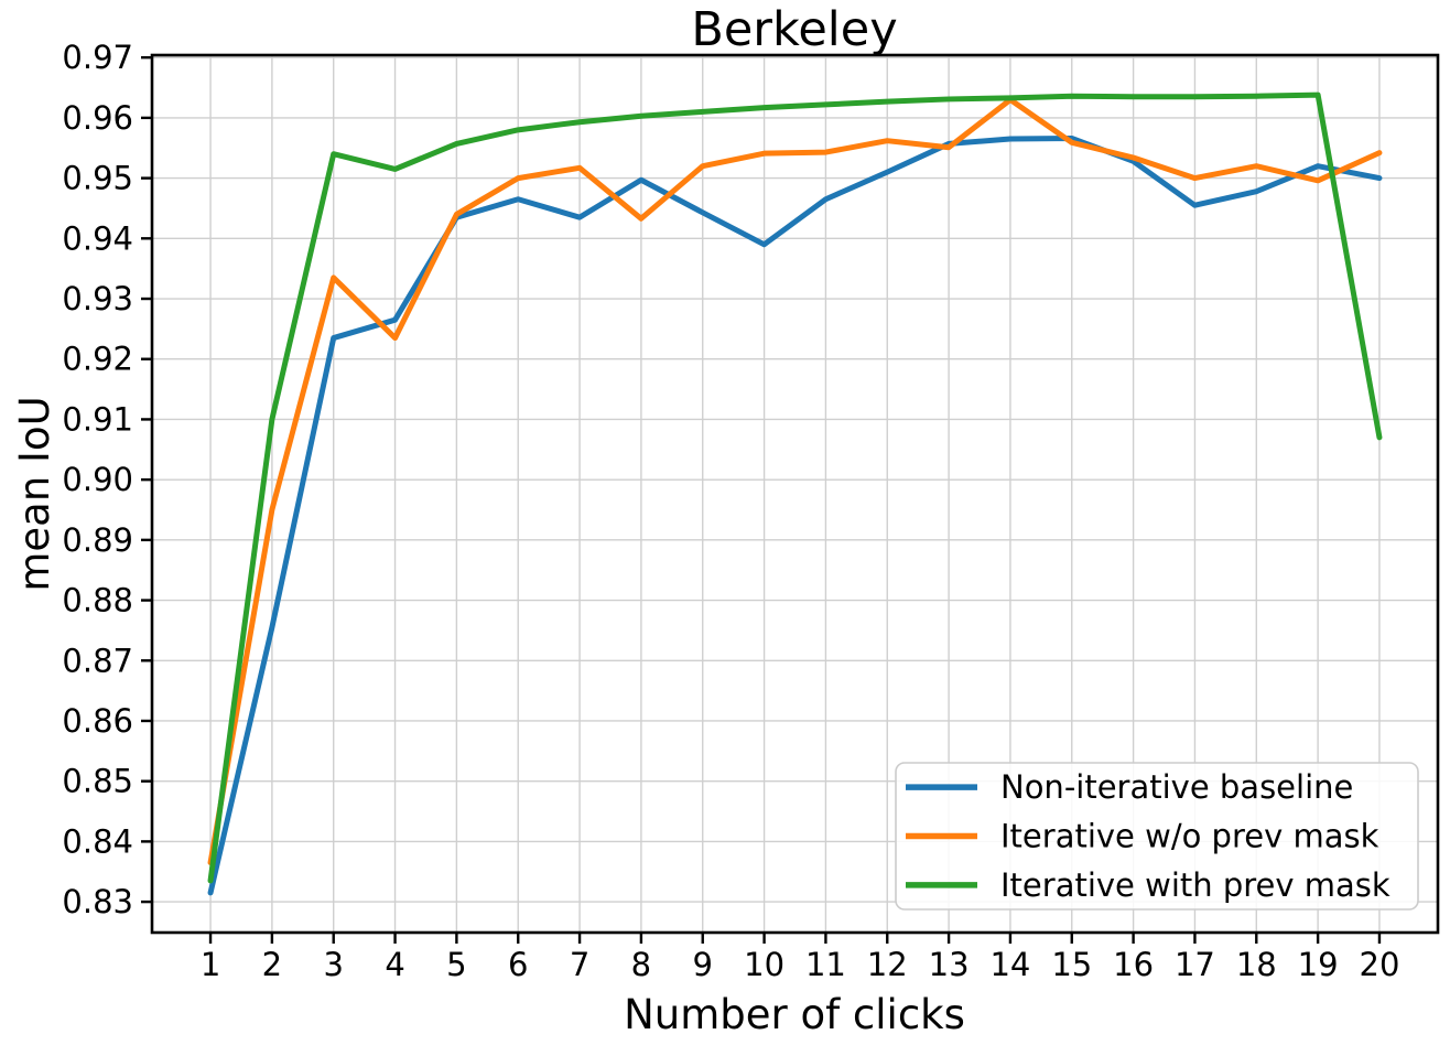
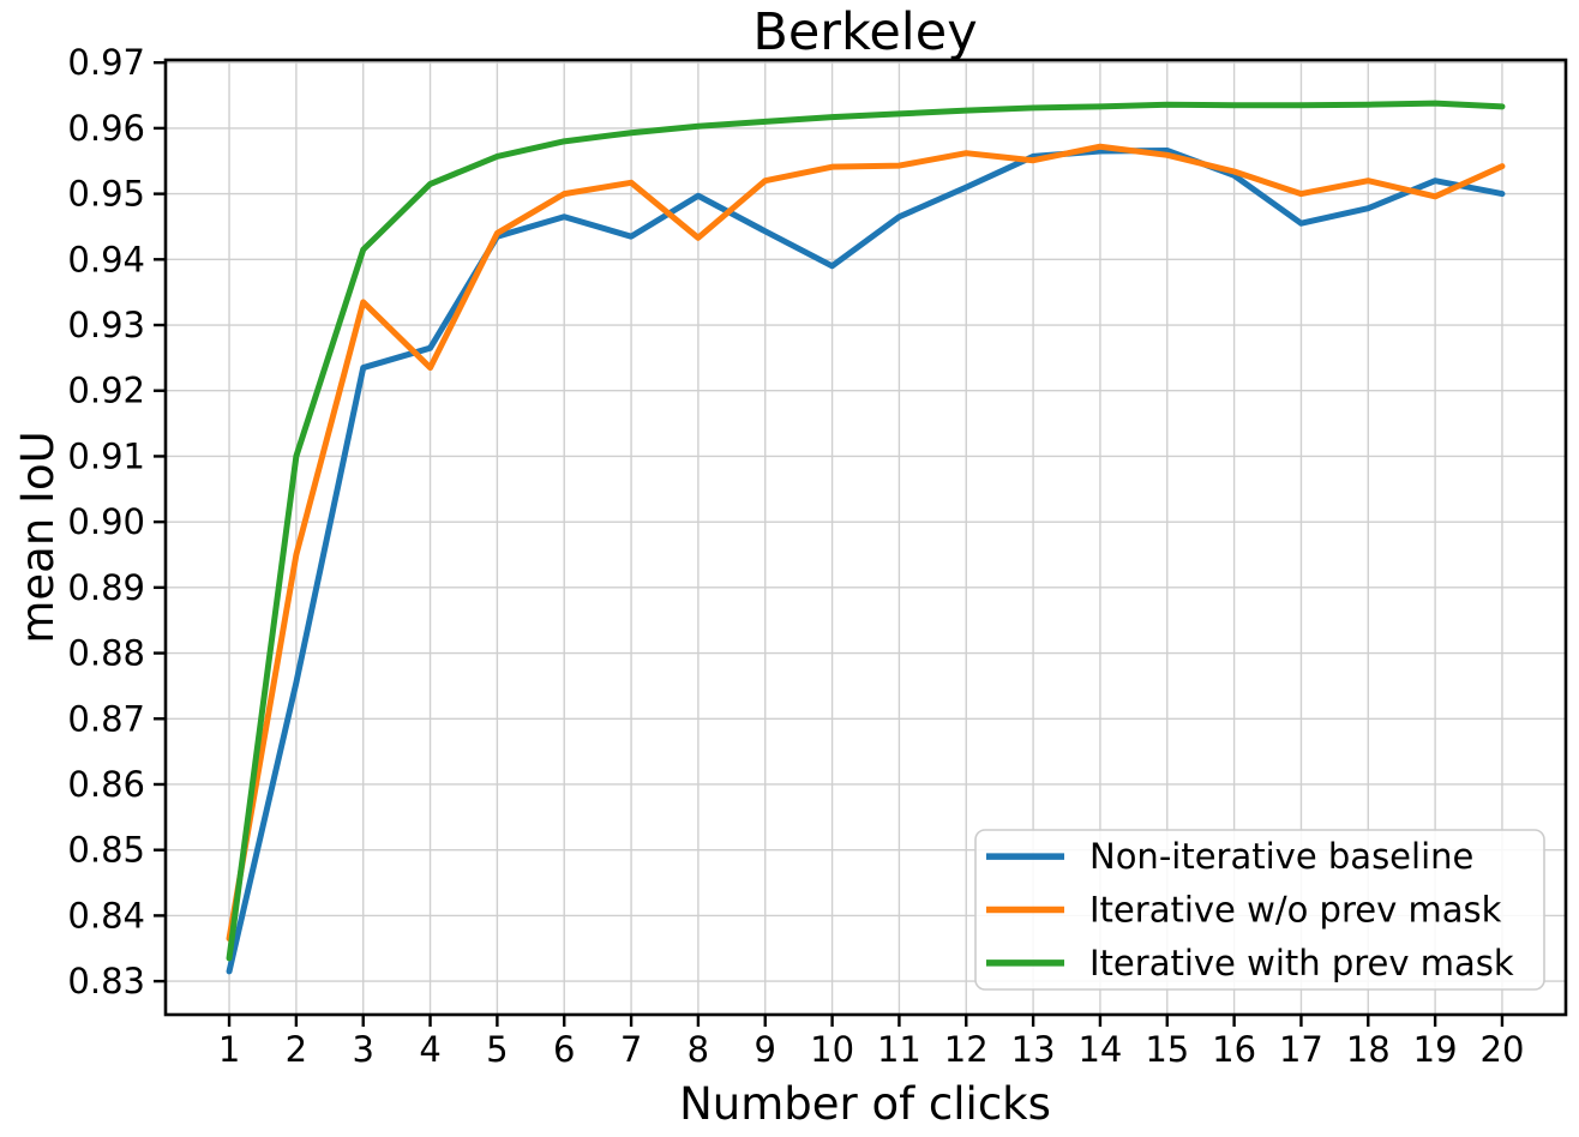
Iterative with prev mask/3: 0.954 -> 0.942
Iterative w/o prev mask/14: 0.963 -> 0.957
Iterative with prev mask/20: 0.907 -> 0.963
